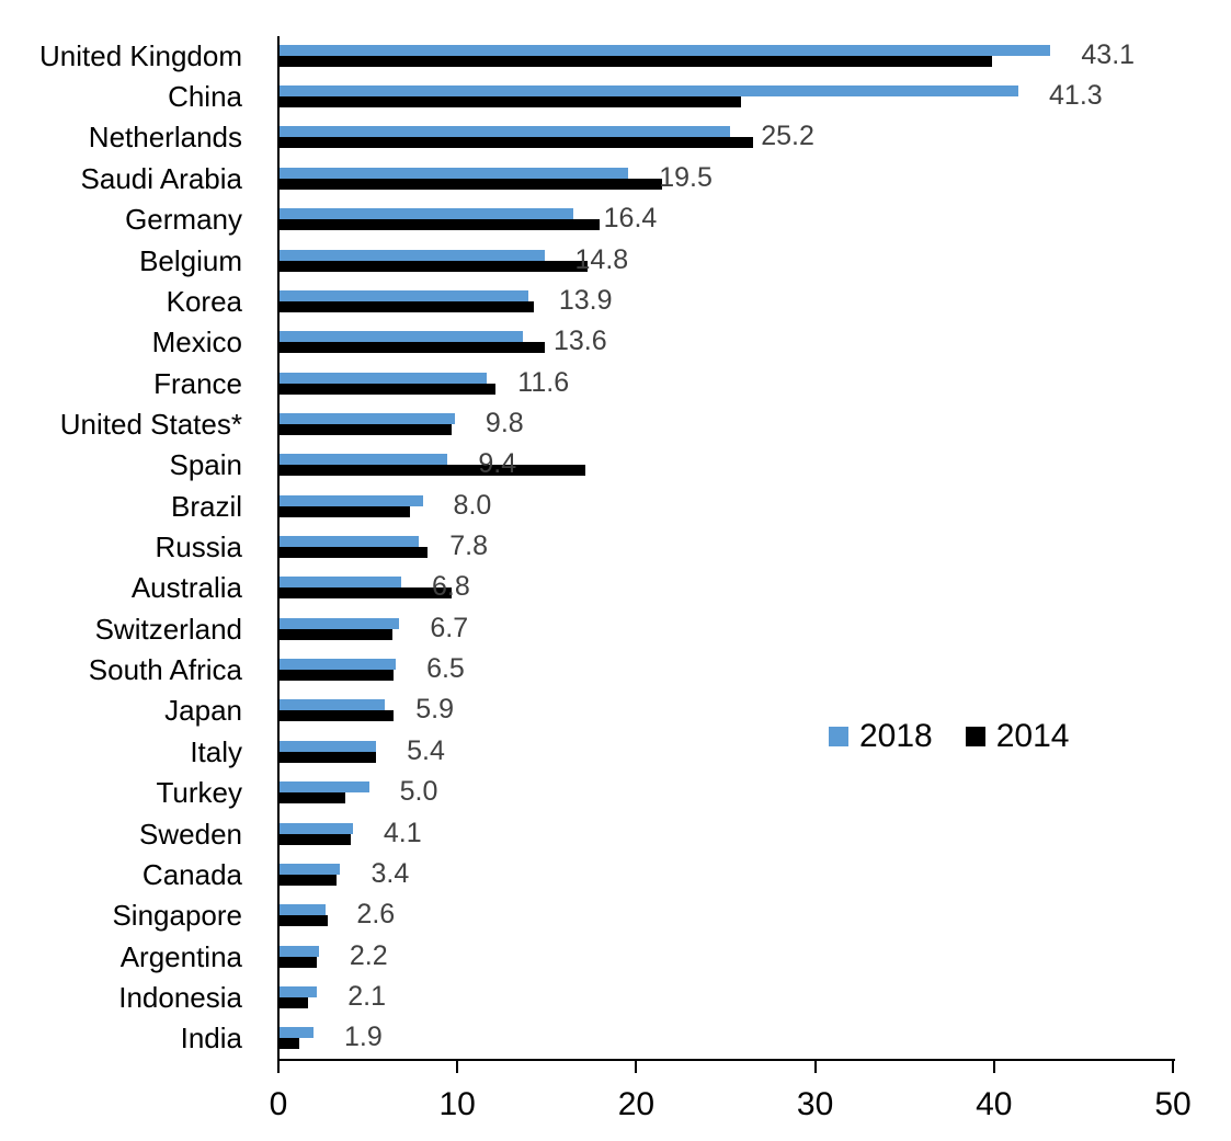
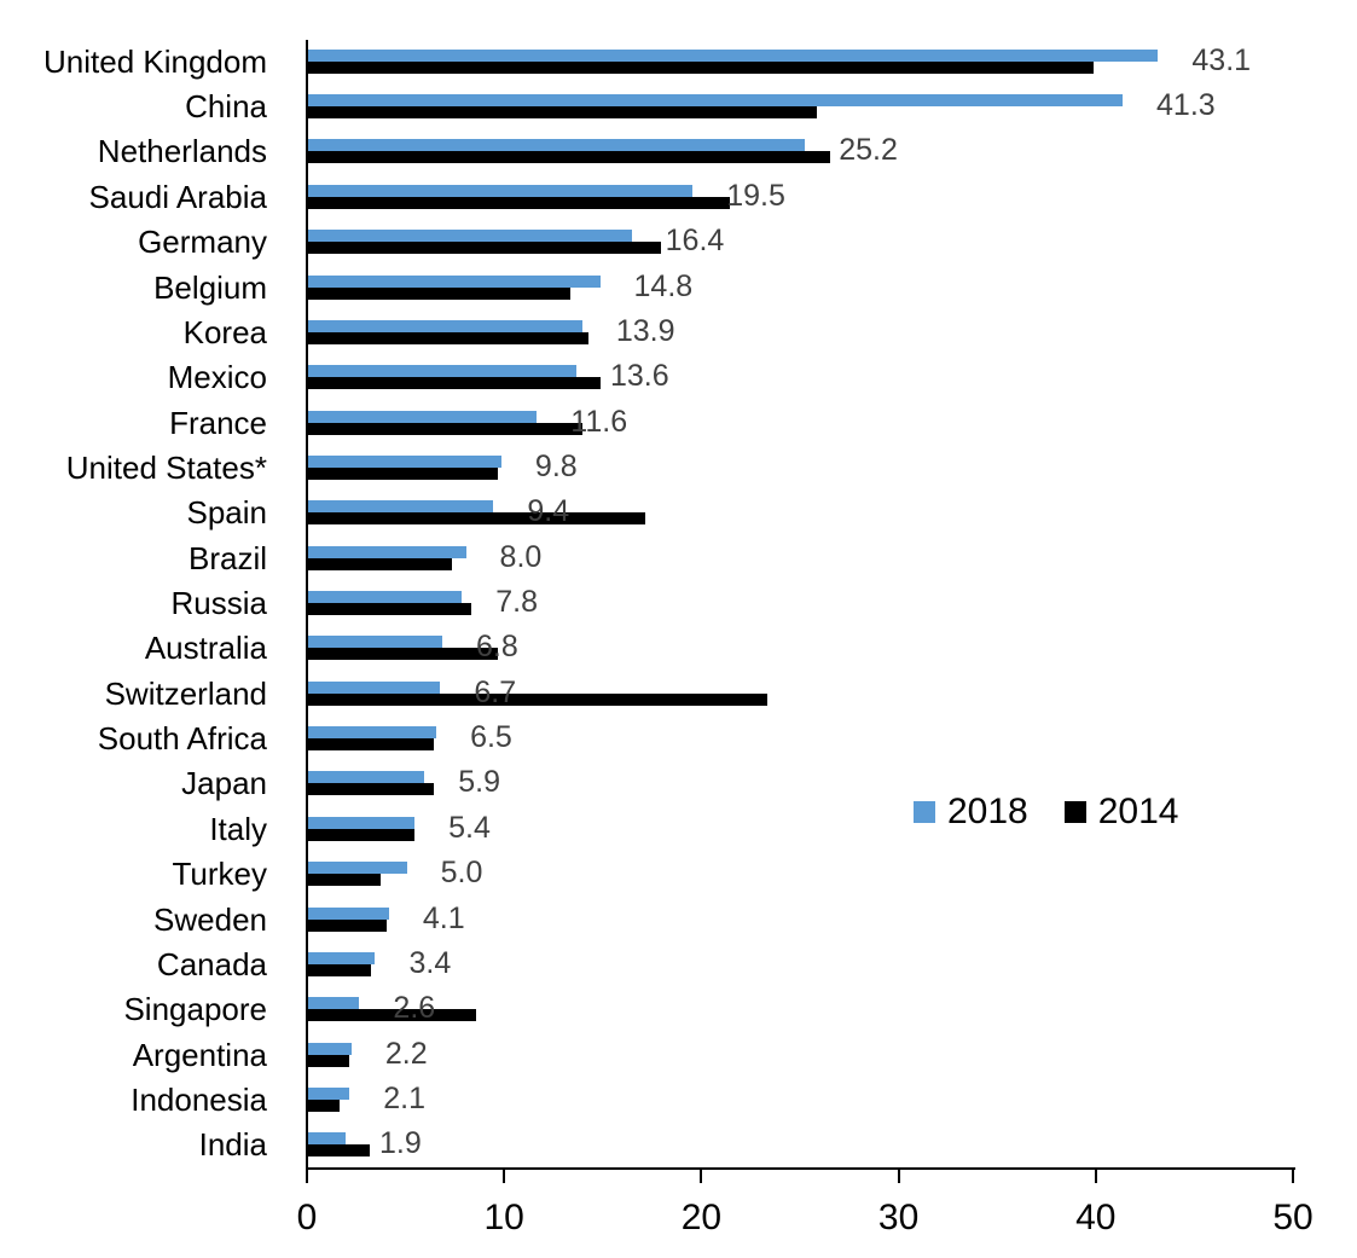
2014/Belgium: 17.2 -> 13.3
2014/France: 12.1 -> 13.9
2014/Switzerland: 6.3 -> 23.3
2014/Singapore: 2.7 -> 8.5
2014/India: 1.1 -> 3.1
